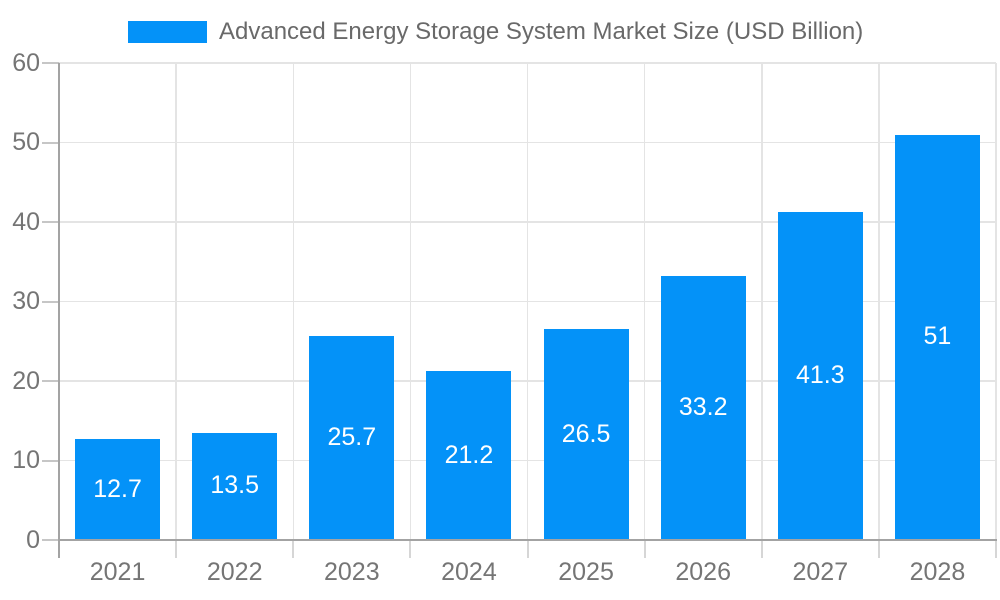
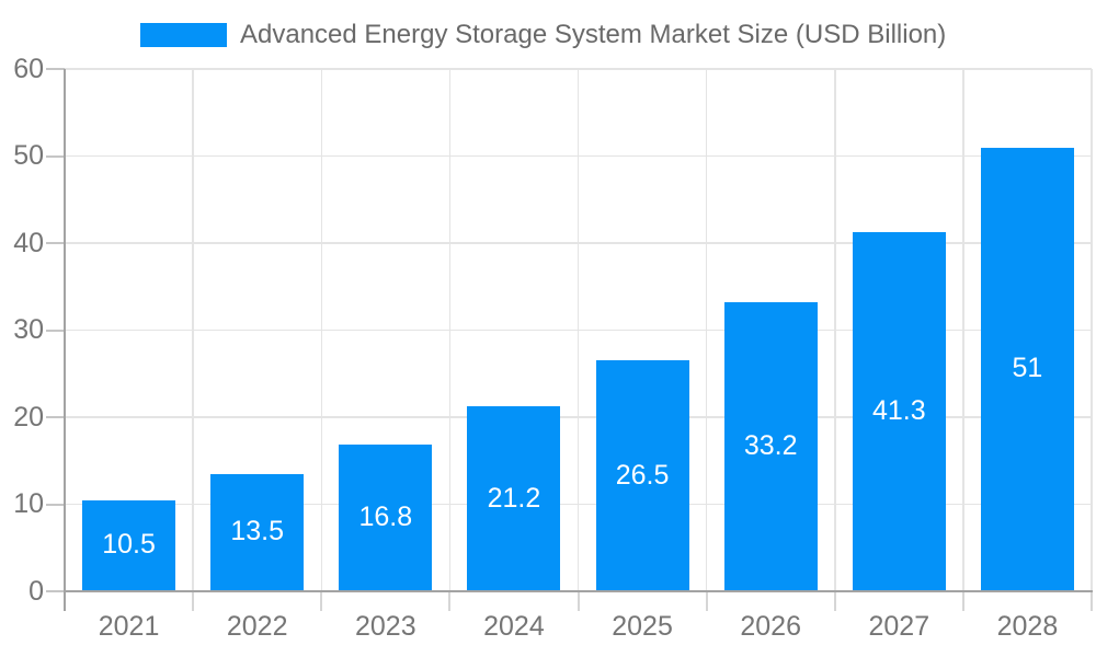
2021: 12.7 -> 10.5
2023: 25.7 -> 16.8
